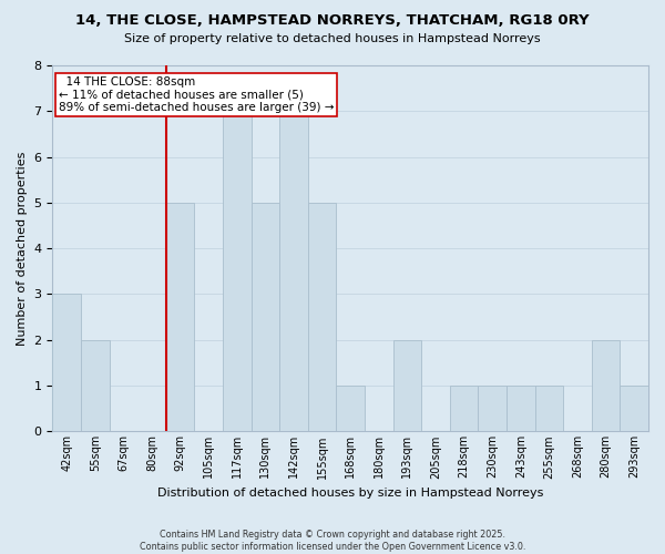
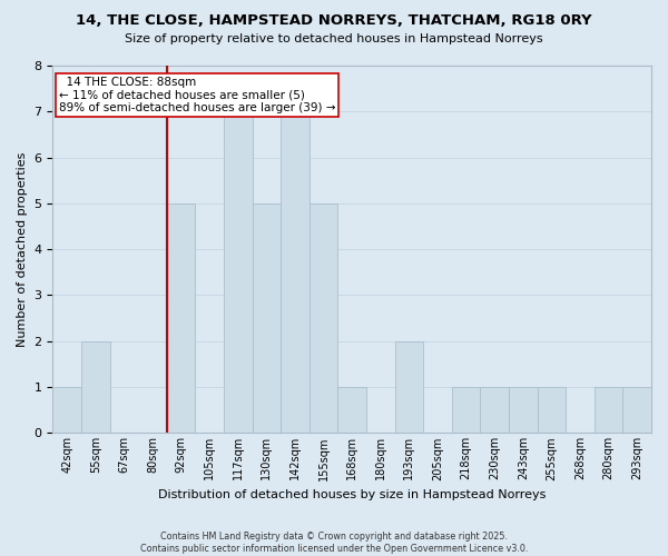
42sqm: 3 -> 1
280sqm: 2 -> 1
